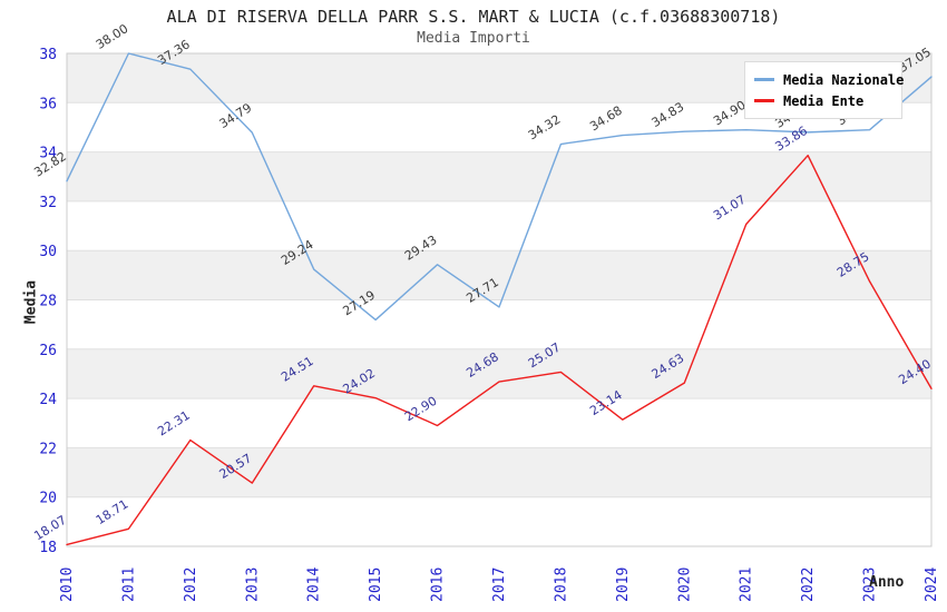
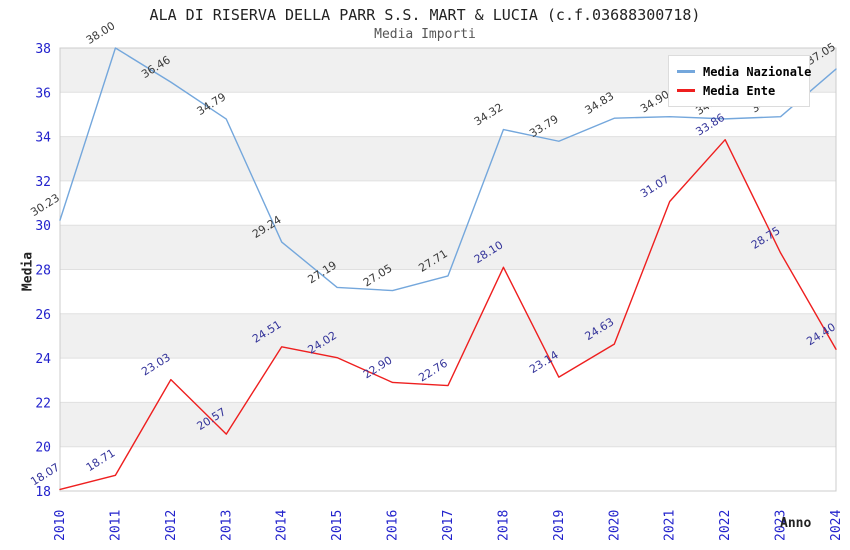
Media Nazionale/2010: 32.82 -> 30.23
Media Nazionale/2012: 37.36 -> 36.46
Media Ente/2012: 22.31 -> 23.03
Media Nazionale/2016: 29.43 -> 27.05
Media Ente/2017: 24.68 -> 22.76
Media Ente/2018: 25.07 -> 28.10
Media Nazionale/2019: 34.68 -> 33.79
